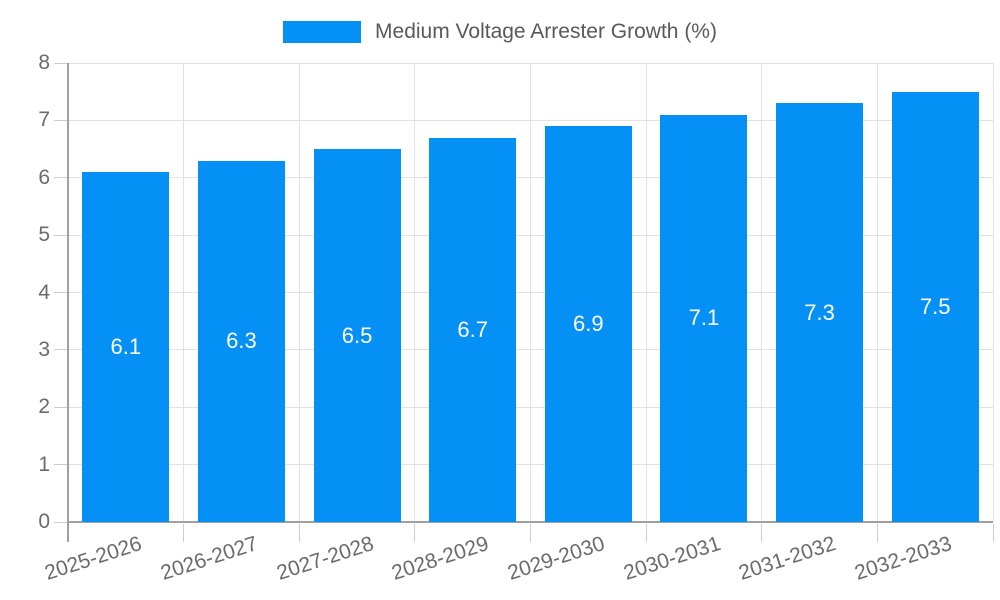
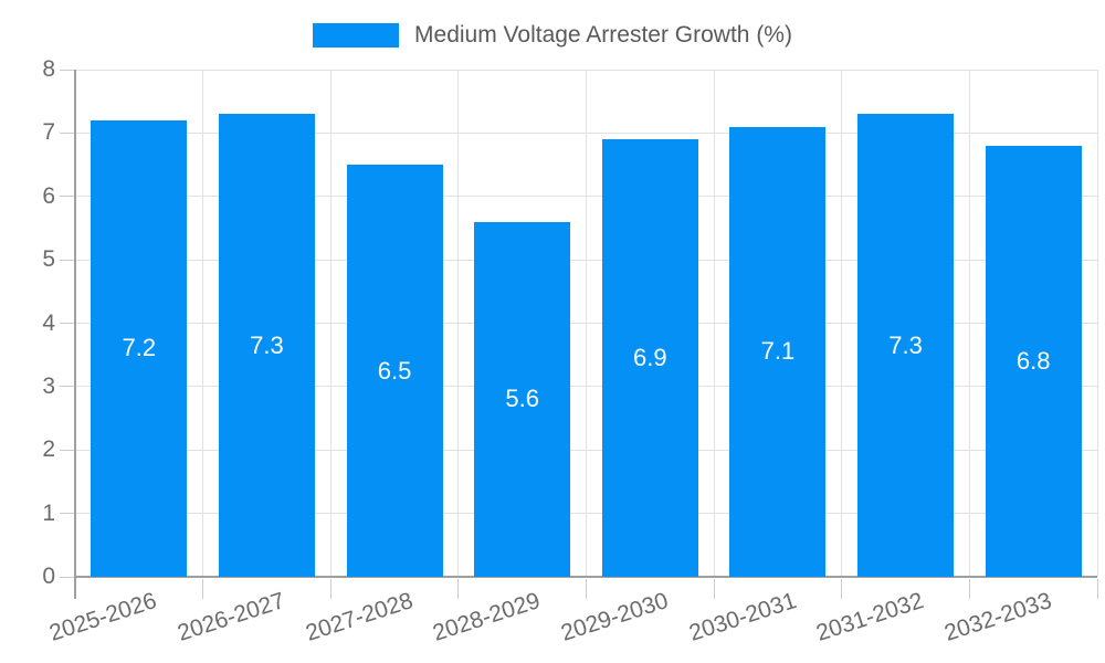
2025-2026: 6.1 -> 7.2
2026-2027: 6.3 -> 7.3
2028-2029: 6.7 -> 5.6
2032-2033: 7.5 -> 6.8
